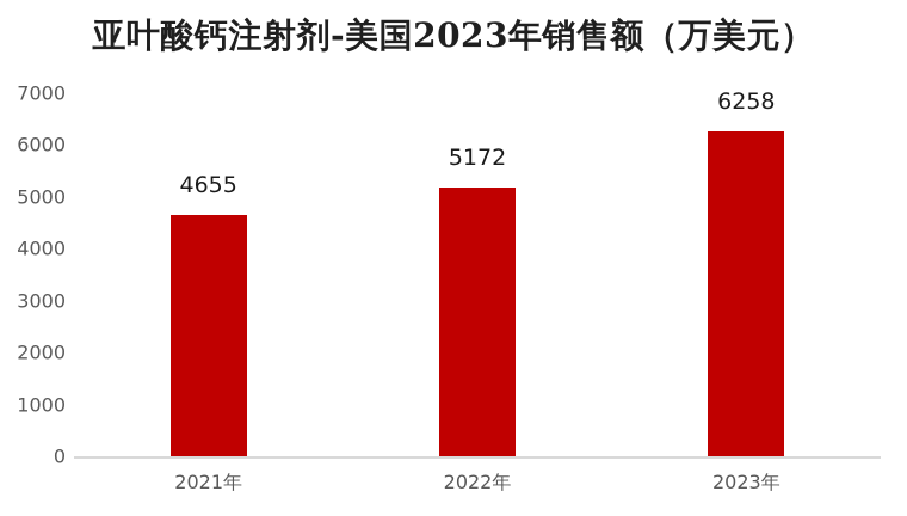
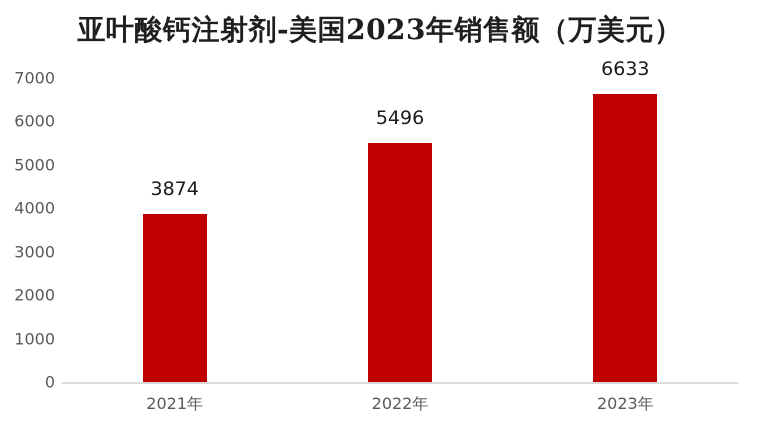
2021年: 4655 -> 3874
2022年: 5172 -> 5496
2023年: 6258 -> 6633
